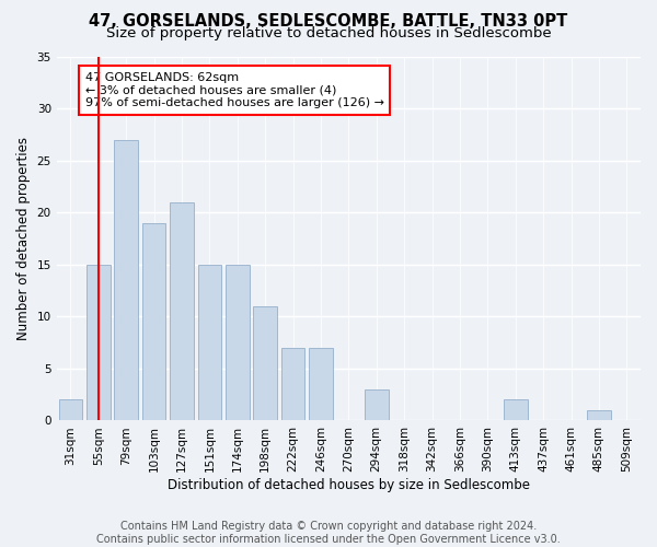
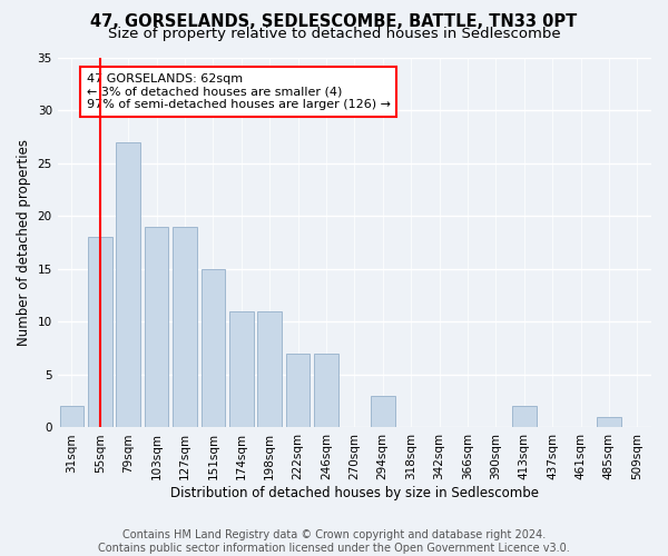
55sqm: 15 -> 18
127sqm: 21 -> 19
174sqm: 15 -> 11
